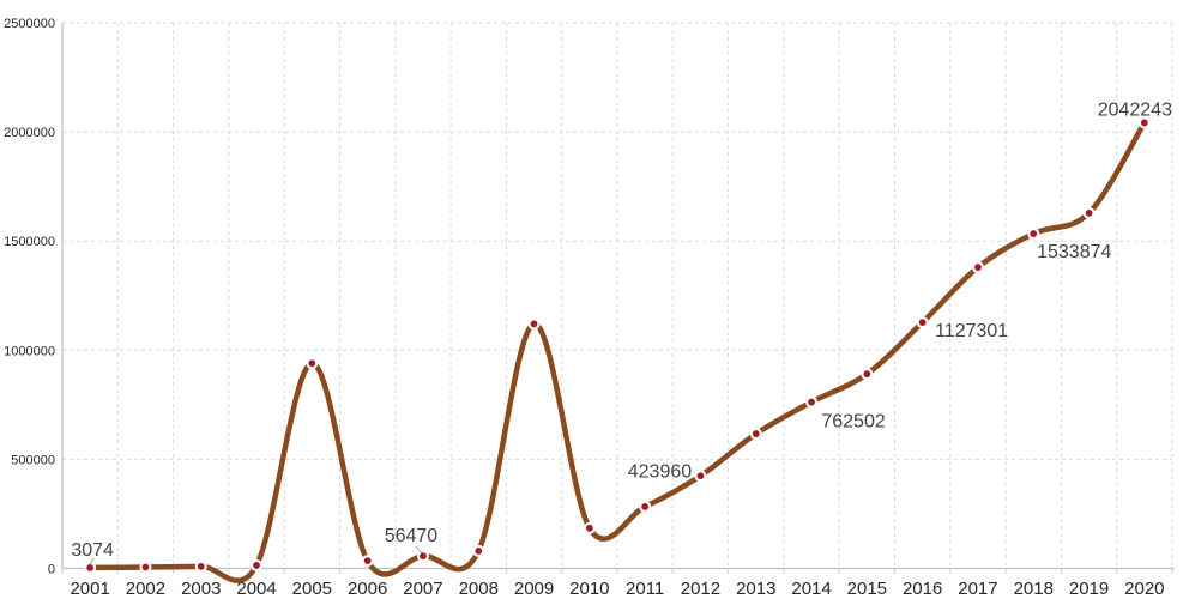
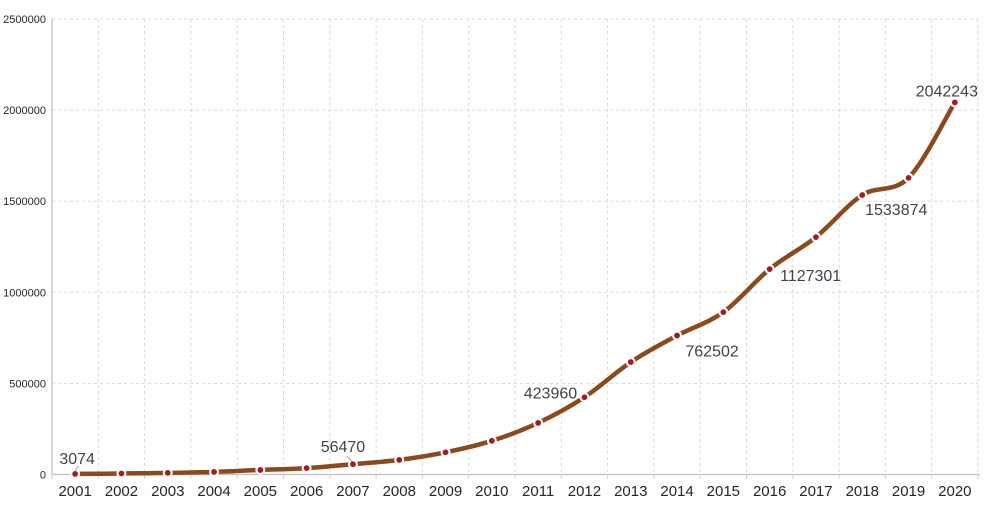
2005: 940000 -> 20000
2009: 1120000 -> 120000
2017: 1380000 -> 1300000
